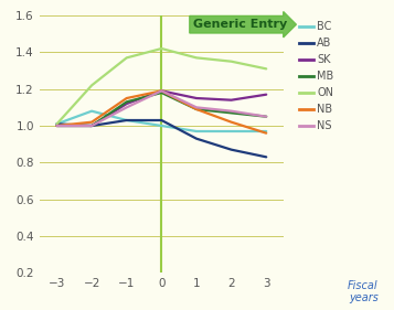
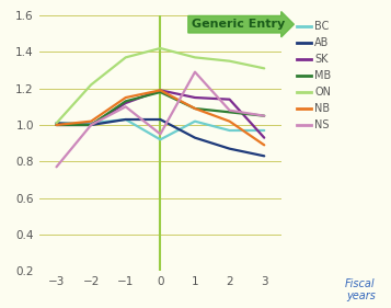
NS/−3: 1.00 -> 0.77
BC/−2: 1.08 -> 1.01
BC/0: 1.00 -> 0.92
NS/0: 1.19 -> 0.95
BC/1: 0.97 -> 1.02
NS/1: 1.10 -> 1.29
SK/3: 1.17 -> 0.93
NB/3: 0.96 -> 0.89
